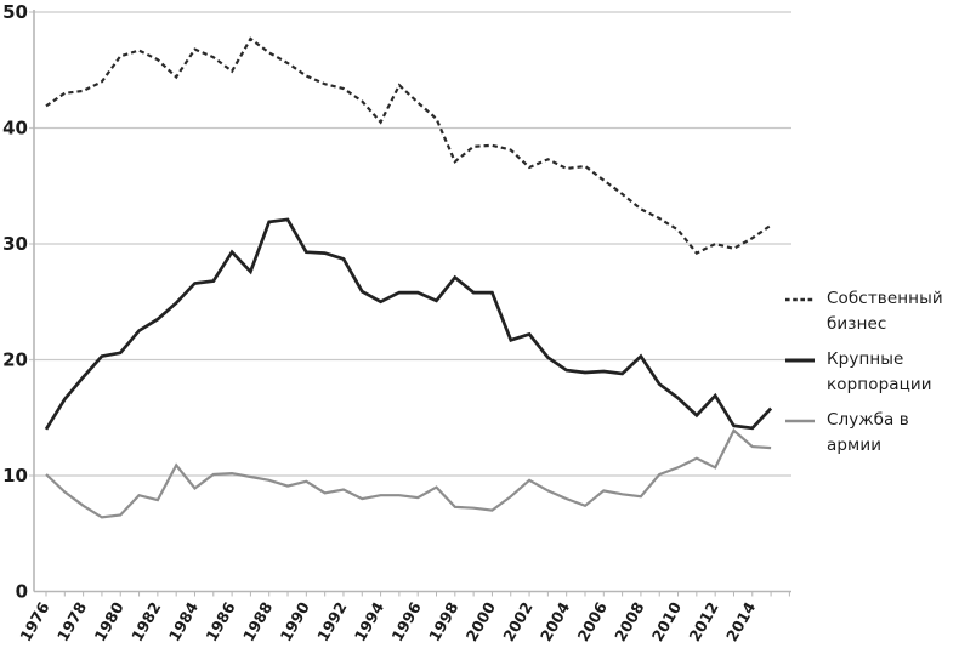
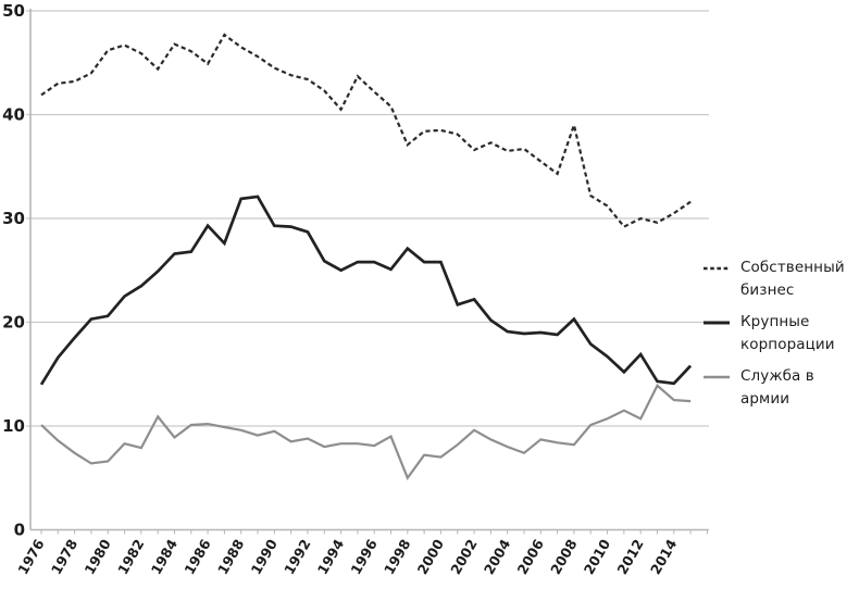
Служба в армии/1998: 7 -> 5
Собственный бизнес/2008: 33 -> 39
